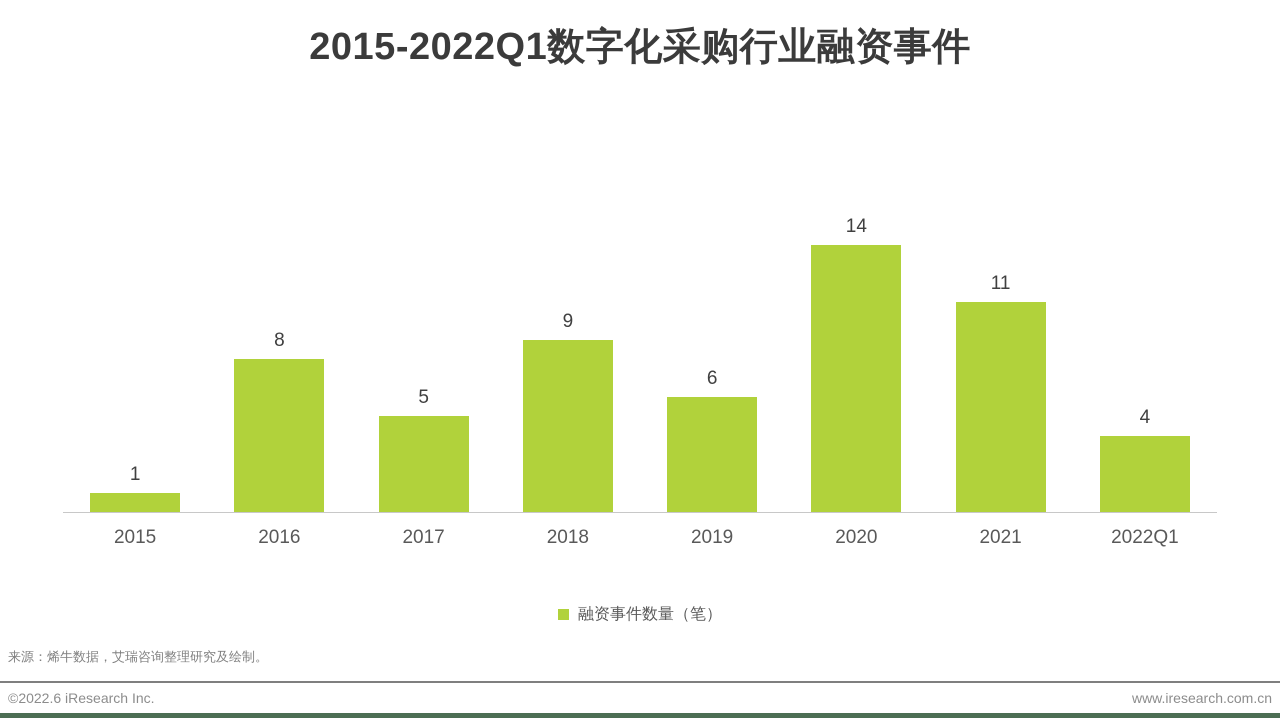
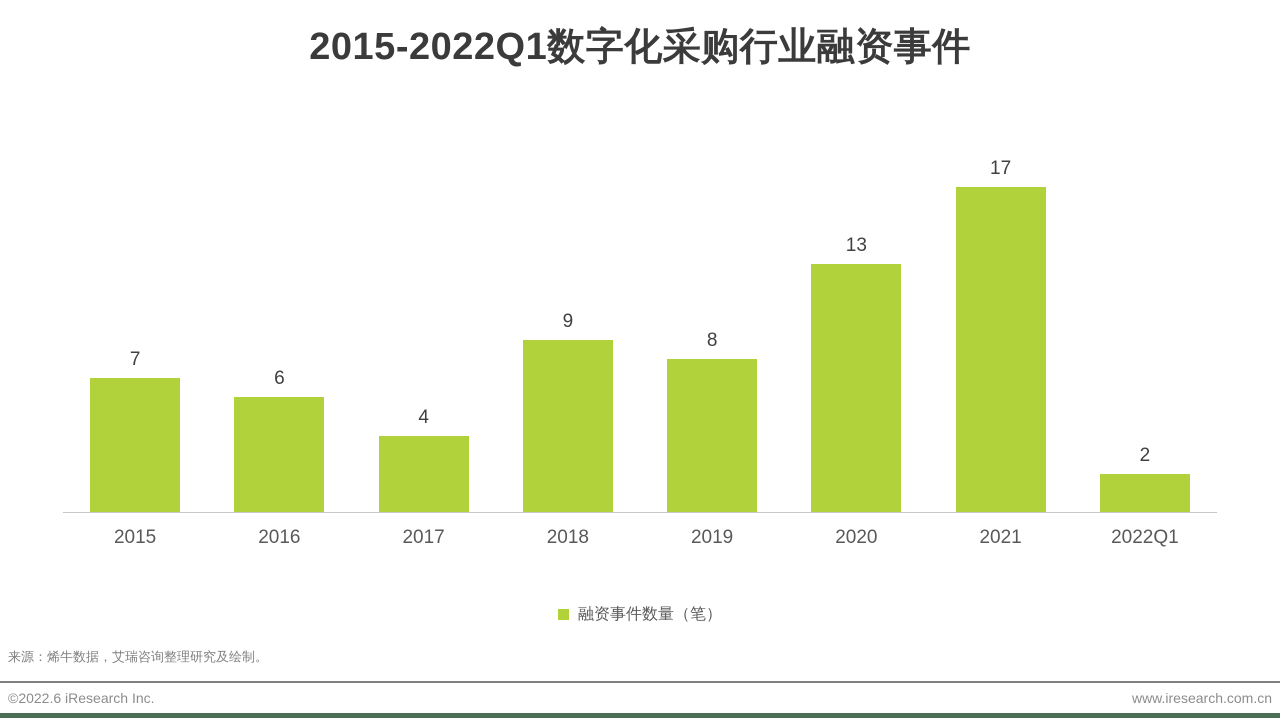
2015: 1 -> 7
2016: 8 -> 6
2017: 5 -> 4
2019: 6 -> 8
2020: 14 -> 13
2021: 11 -> 17
2022Q1: 4 -> 2
